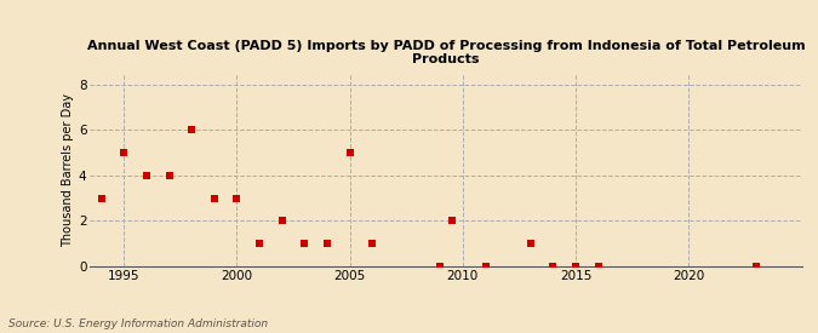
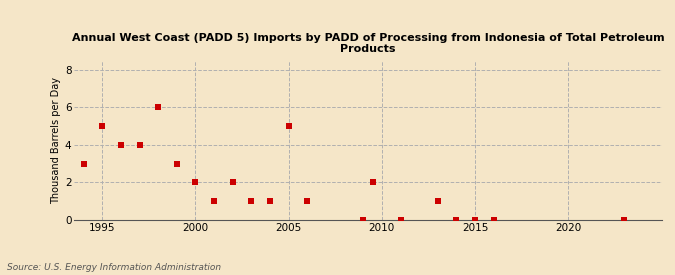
2000: 3 -> 2
